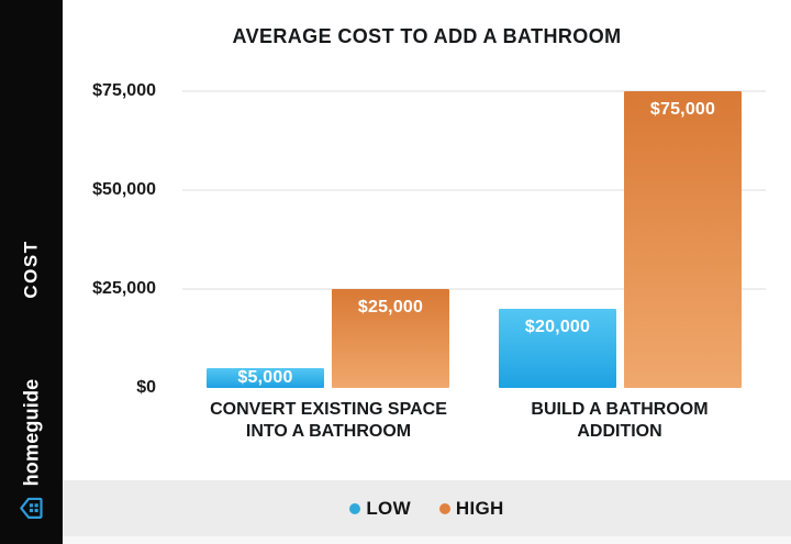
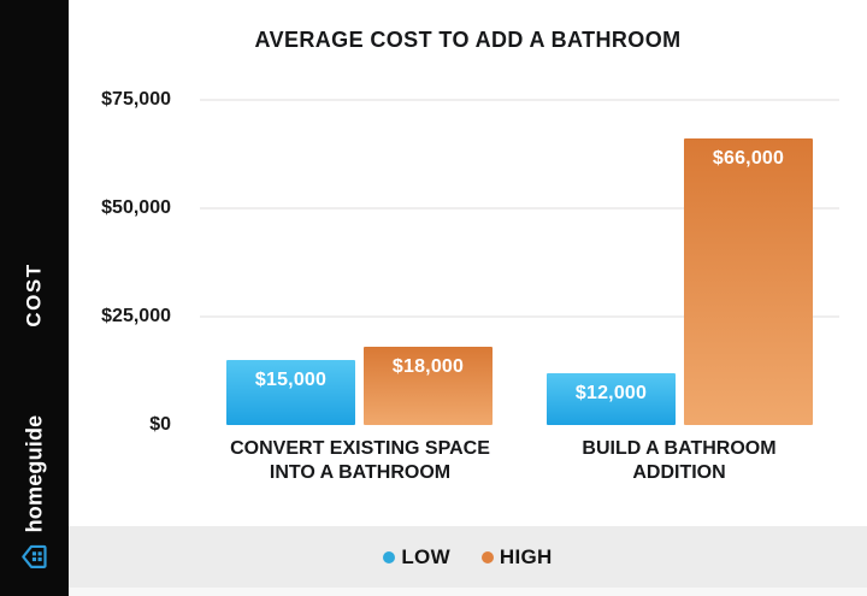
LOW/CONVERT EXISTING SPACE INTO A BATHROOM: $5,000 -> $15,000
HIGH/CONVERT EXISTING SPACE INTO A BATHROOM: $25,000 -> $18,000
LOW/BUILD A BATHROOM ADDITION: $20,000 -> $12,000
HIGH/BUILD A BATHROOM ADDITION: $75,000 -> $66,000
